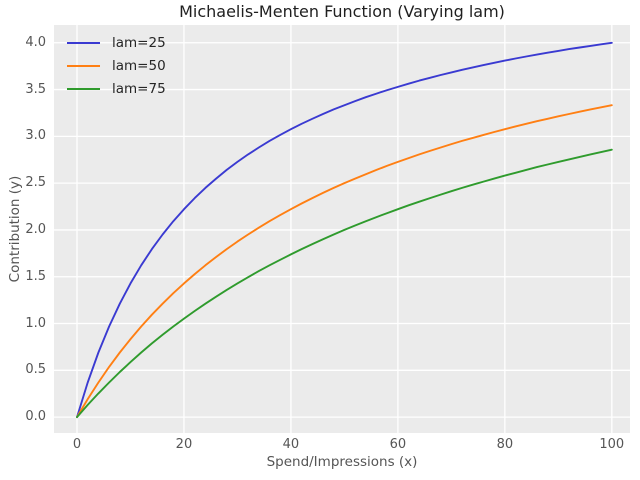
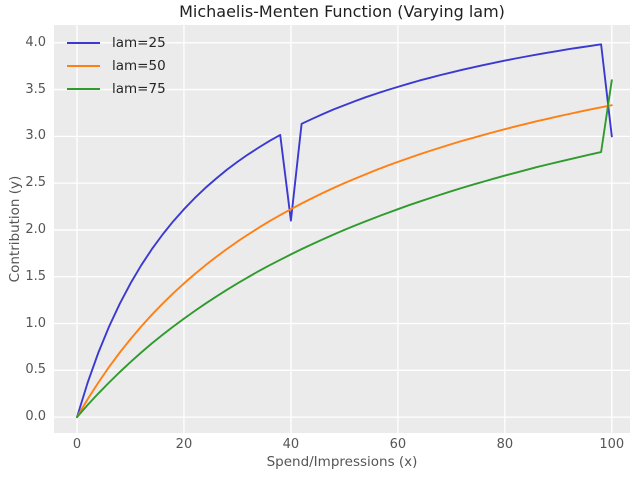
lam=25/40: 3.1 -> 2.1
lam=25/100: 4.0 -> 3.0
lam=75/100: 2.9 -> 3.6
